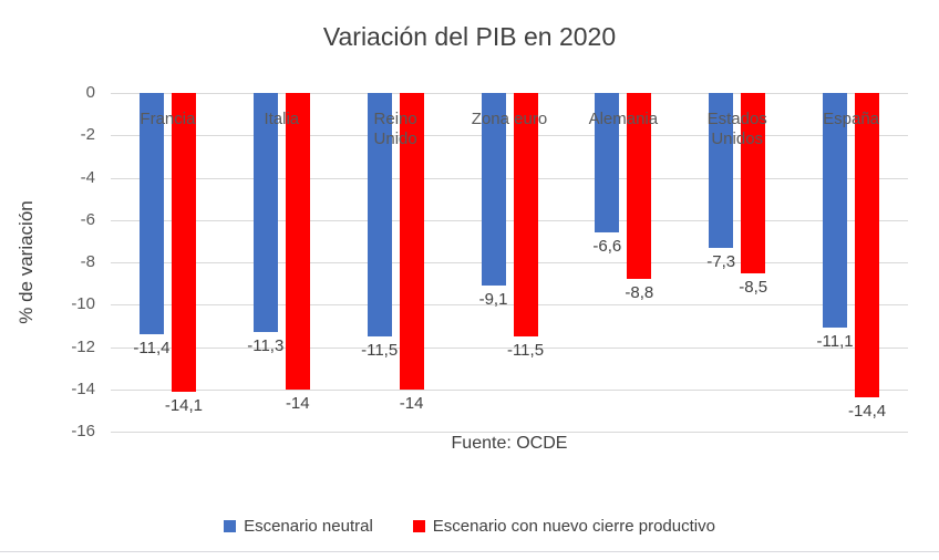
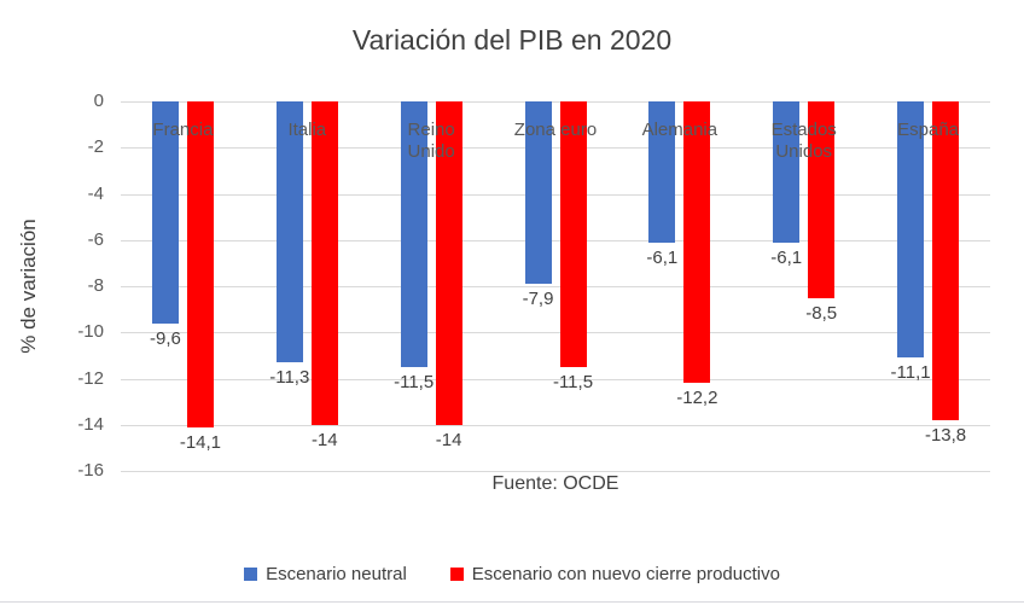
Escenario neutral/Francia: -11,4 -> -9,6
Escenario neutral/Zona euro: -9,1 -> -7,9
Escenario neutral/Alemania: -6,6 -> -6,1
Escenario con nuevo cierre productivo/Alemania: -8,8 -> -12,2
Escenario neutral/Estados Unidos: -7,3 -> -6,1
Escenario con nuevo cierre productivo/España: -14,4 -> -13,8
